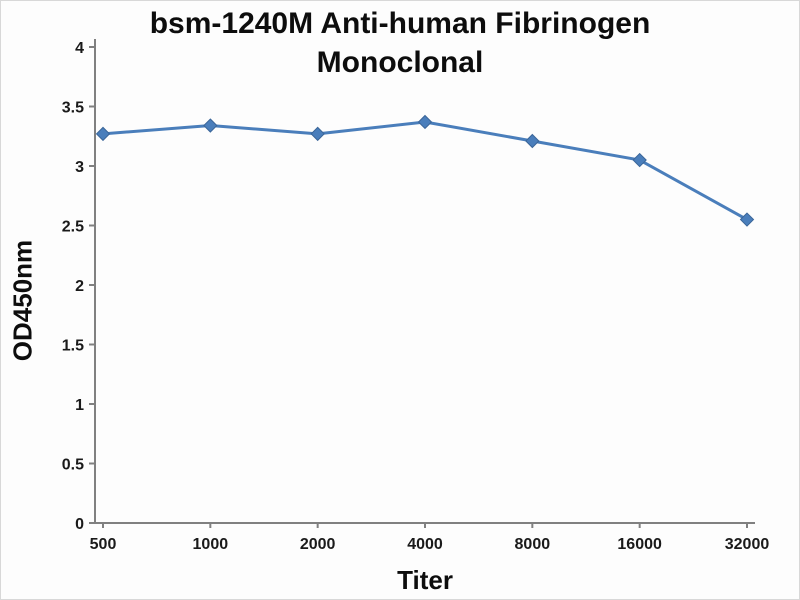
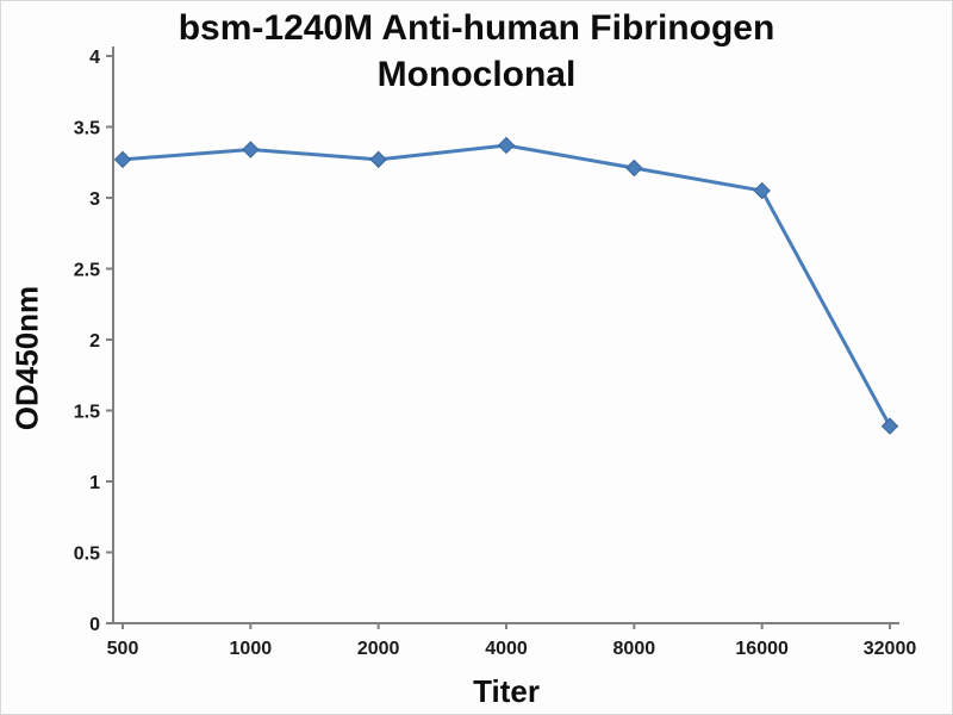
32000: 2.55 -> 1.39
